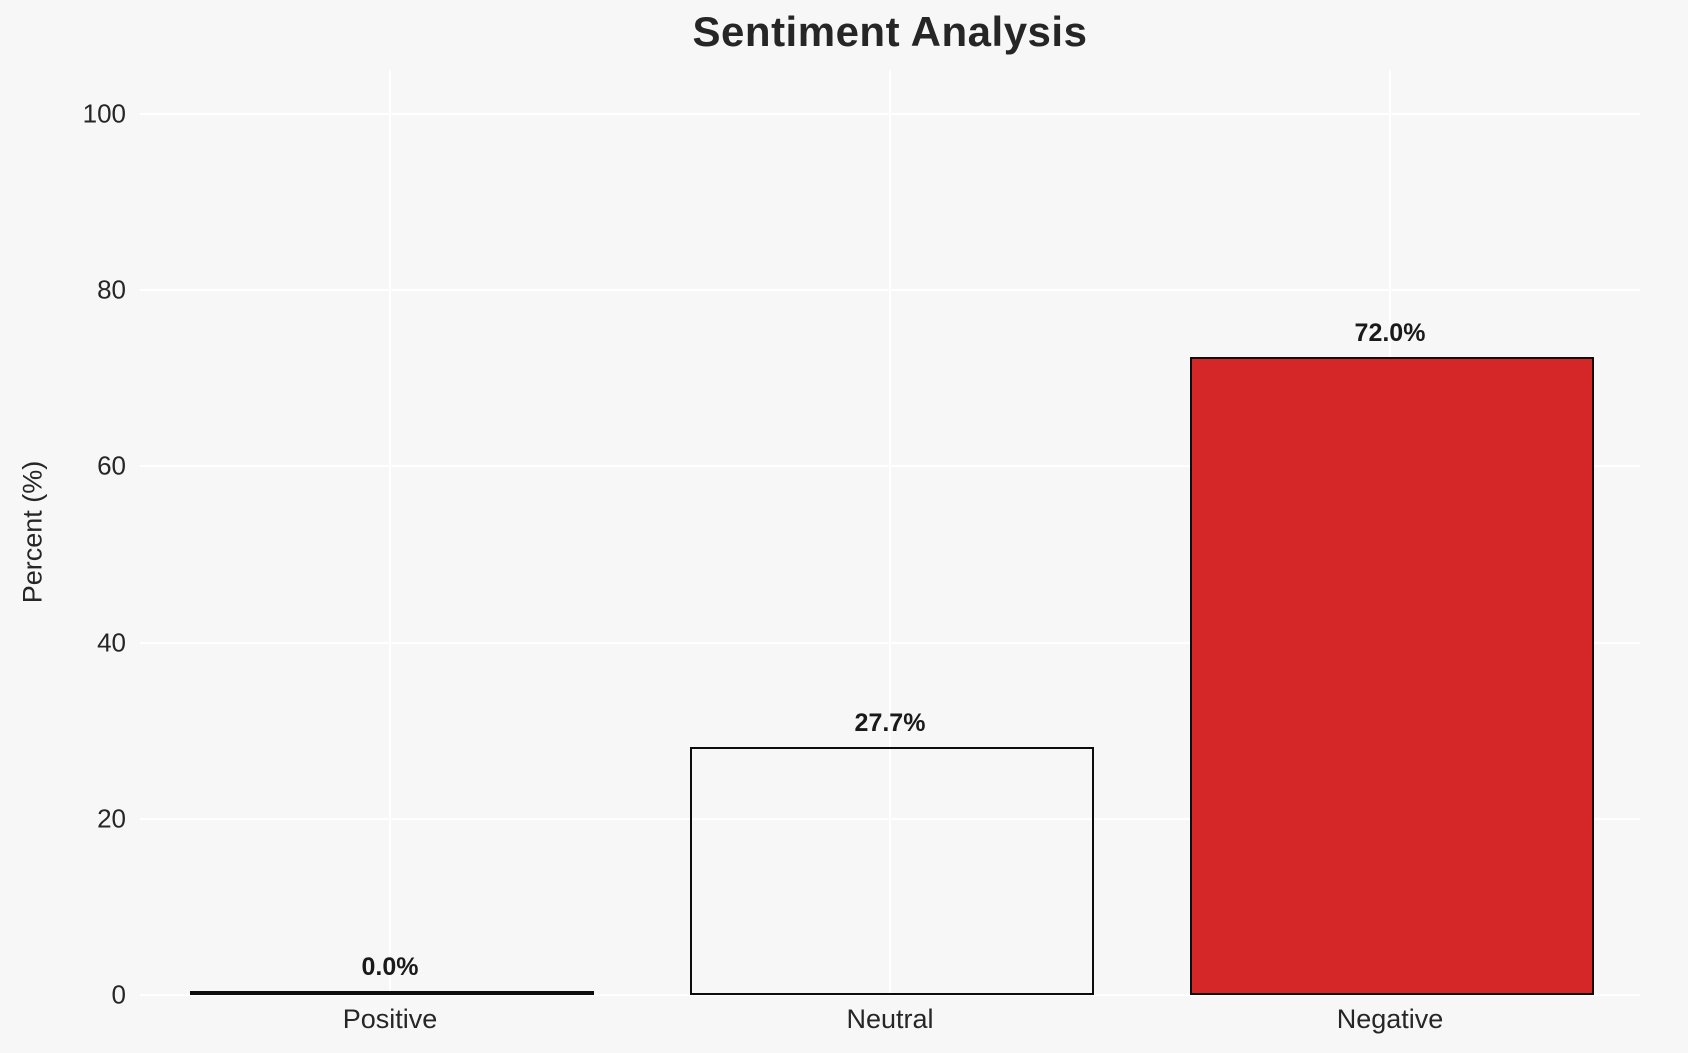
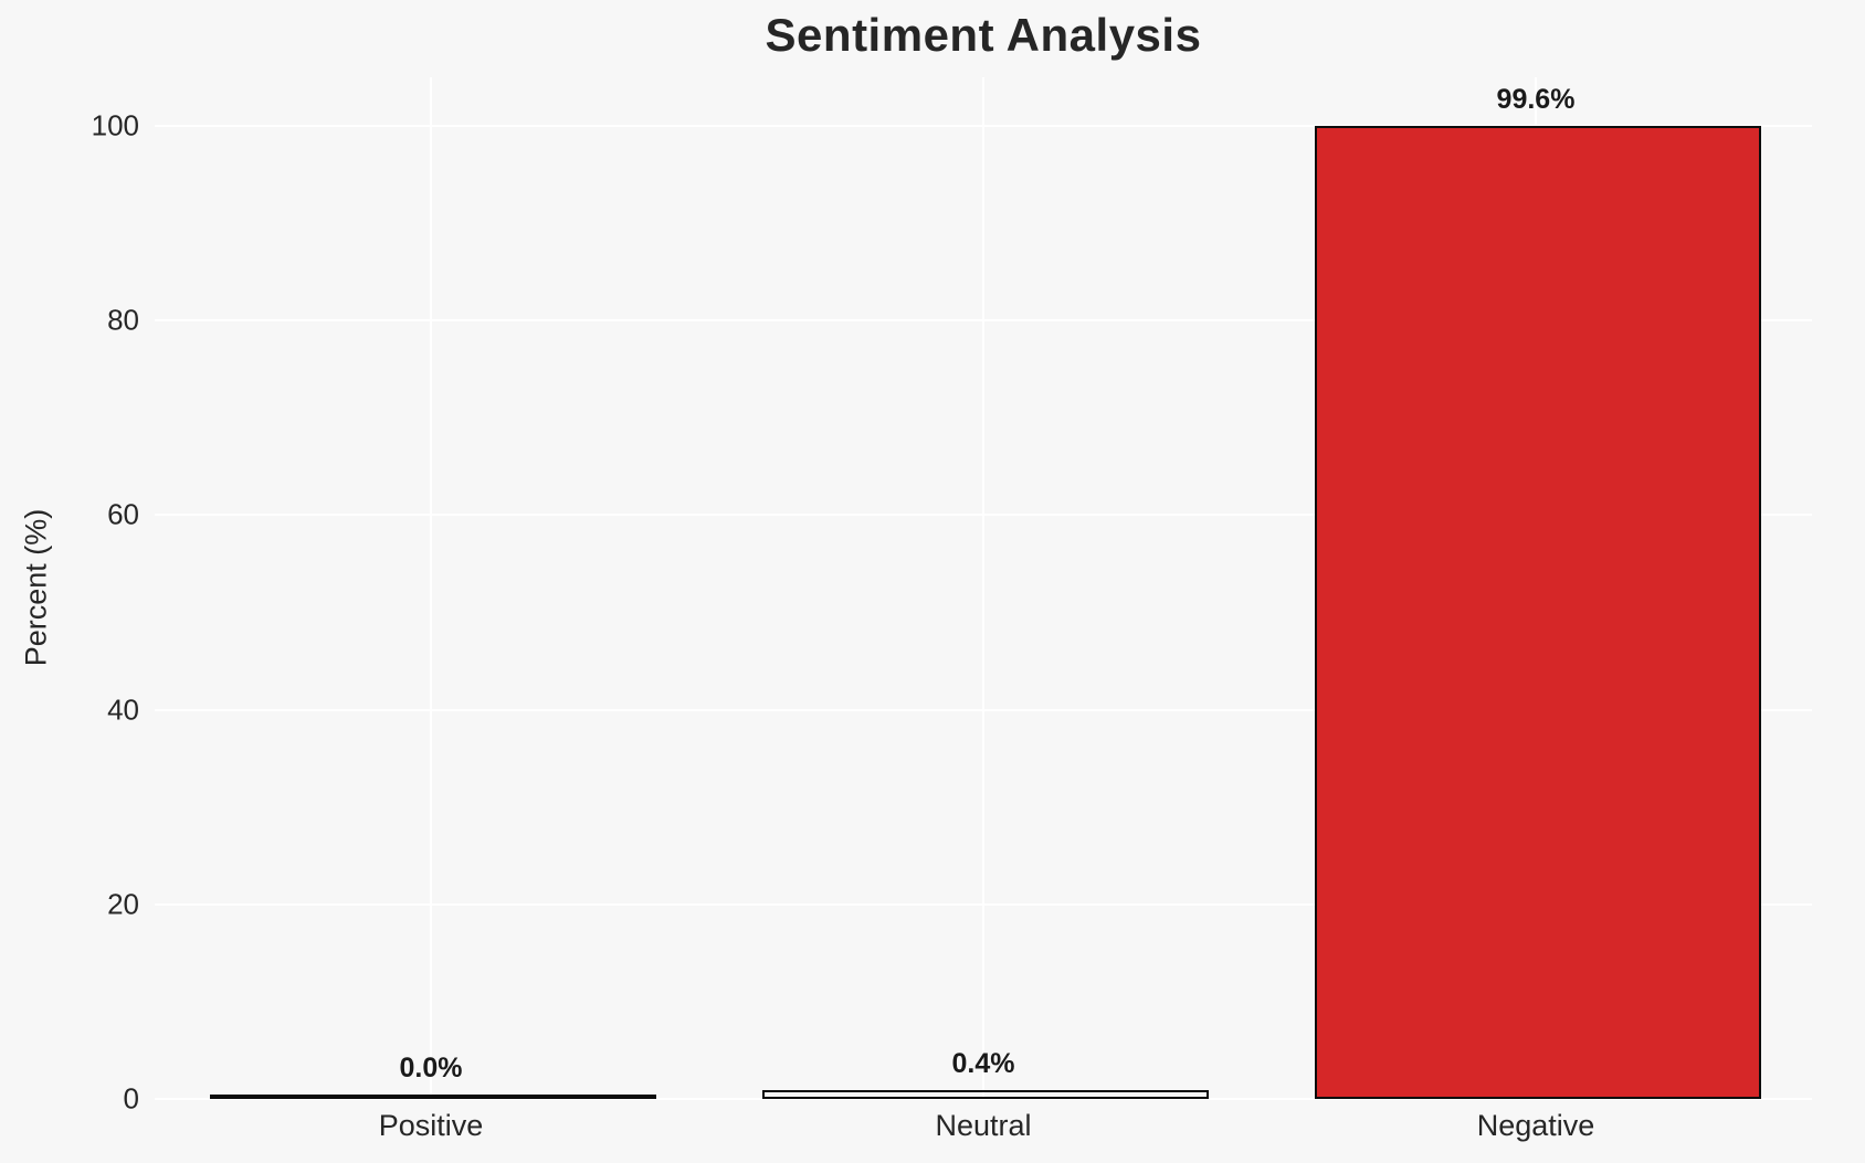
Neutral: 27.7% -> 0.4%
Negative: 72.0% -> 99.6%
